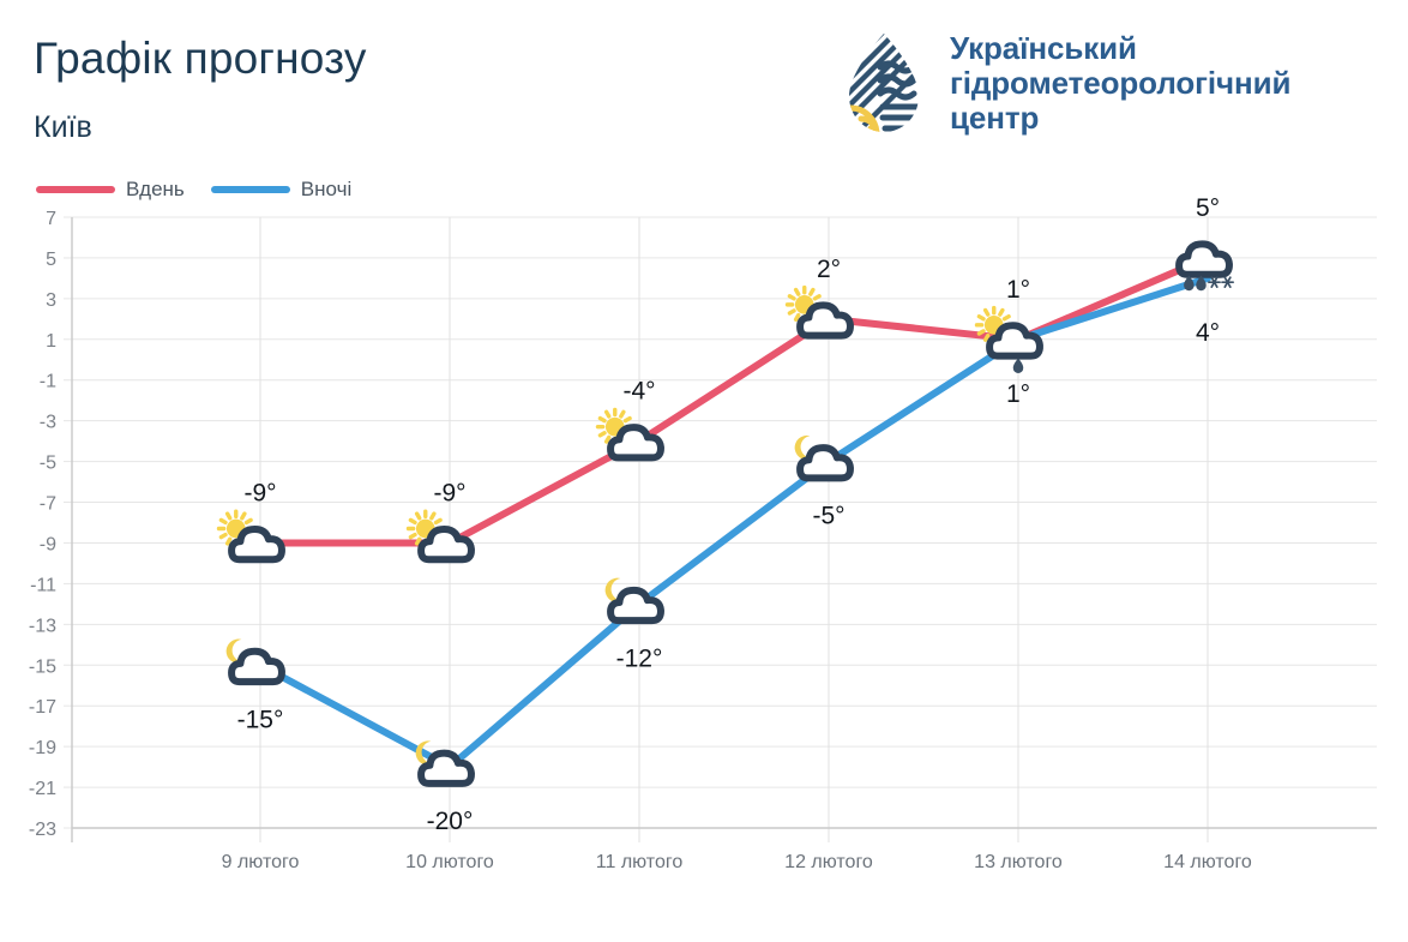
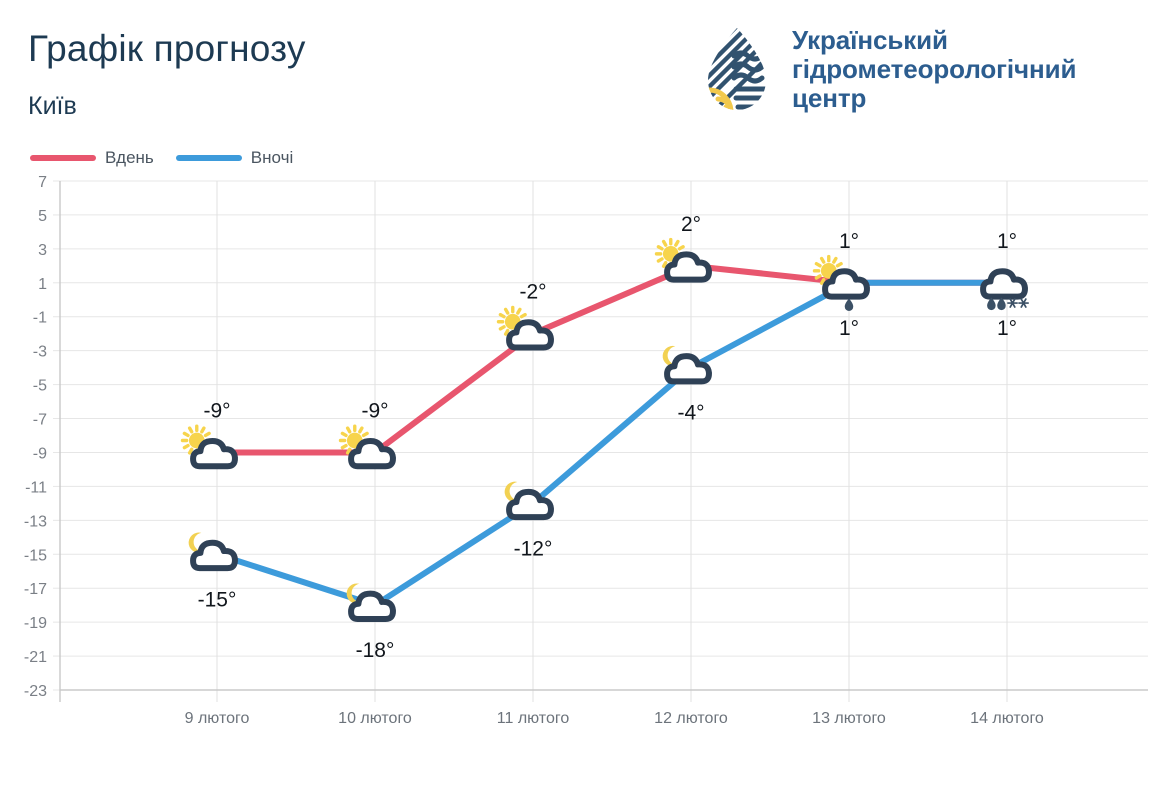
Вночі/10 лютого: -20° -> -18°
Вдень/11 лютого: -4° -> -2°
Вночі/12 лютого: -5° -> -4°
Вдень/14 лютого: 5° -> 1°
Вночі/14 лютого: 4° -> 1°
